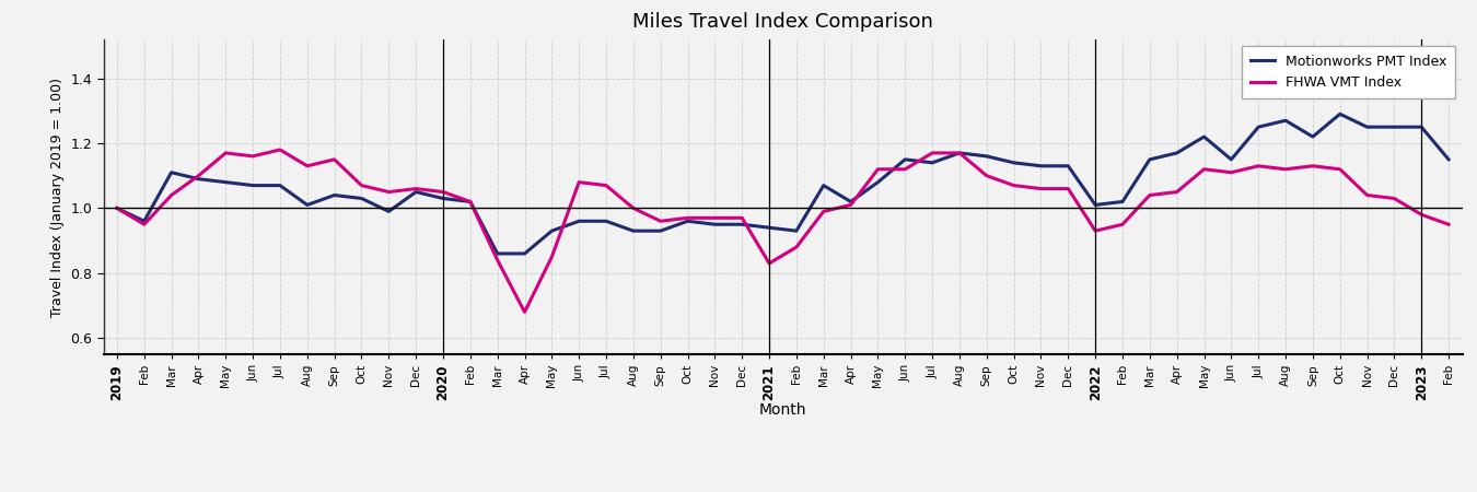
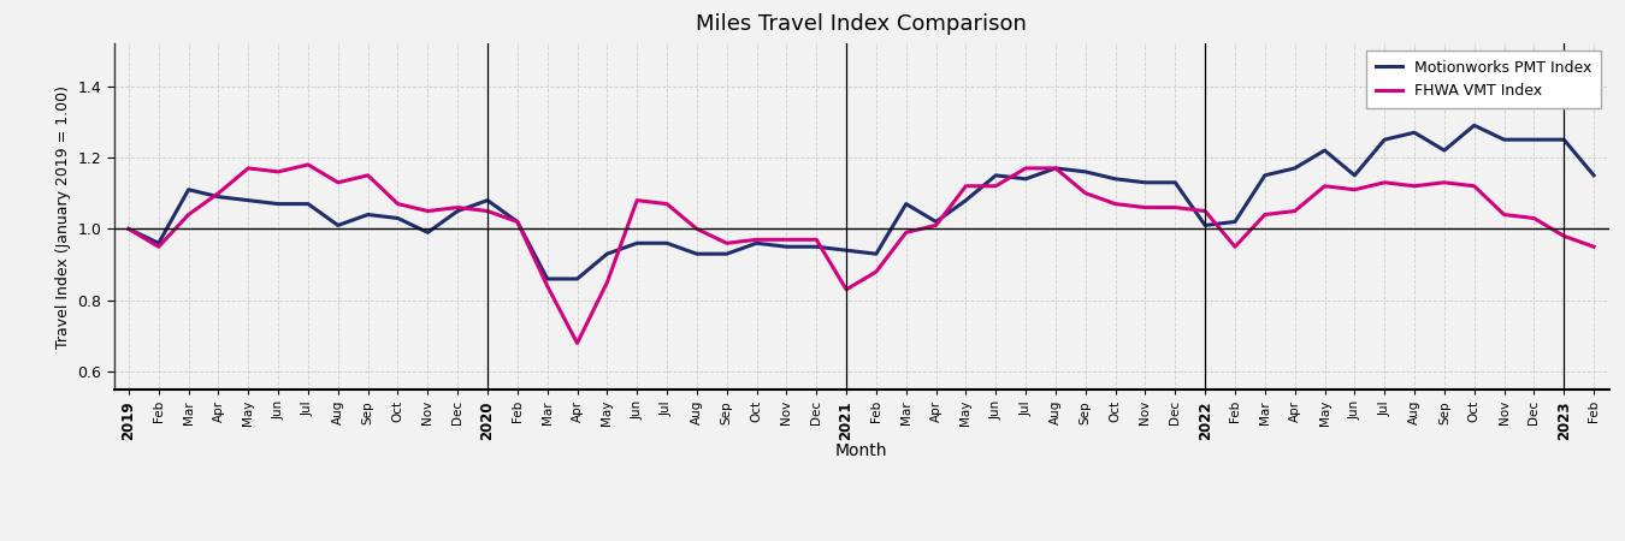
Motionworks PMT Index/2020: 1.03 -> 1.08
FHWA VMT Index/2022: 0.93 -> 1.05
